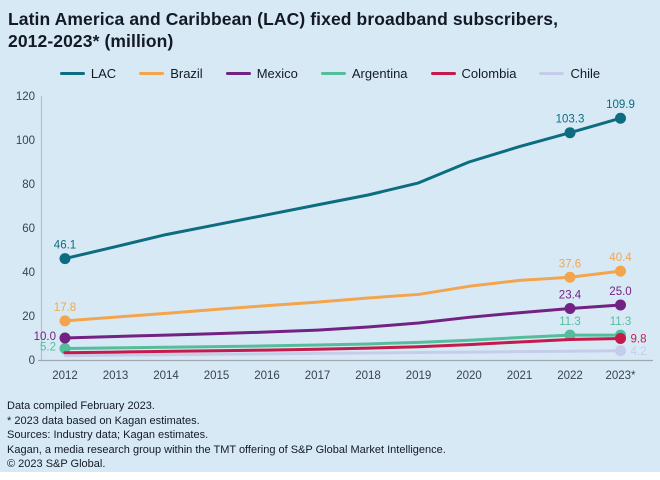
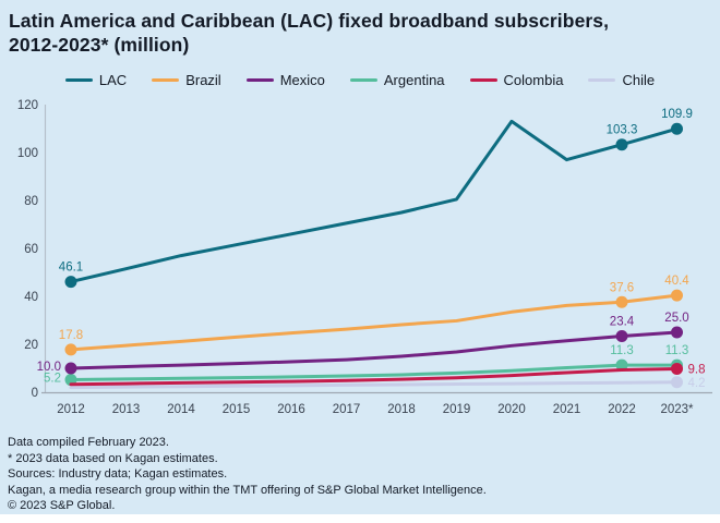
LAC/2020: 90 -> 113
